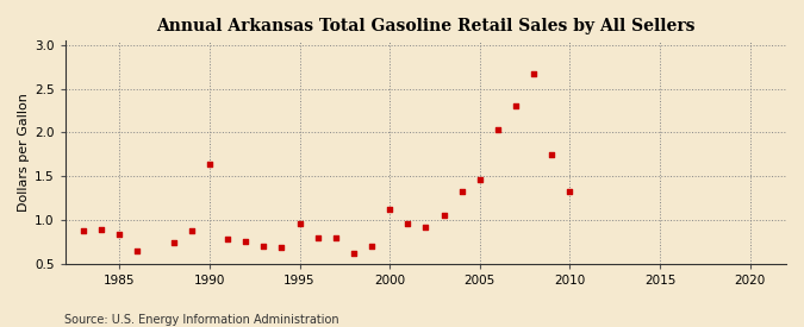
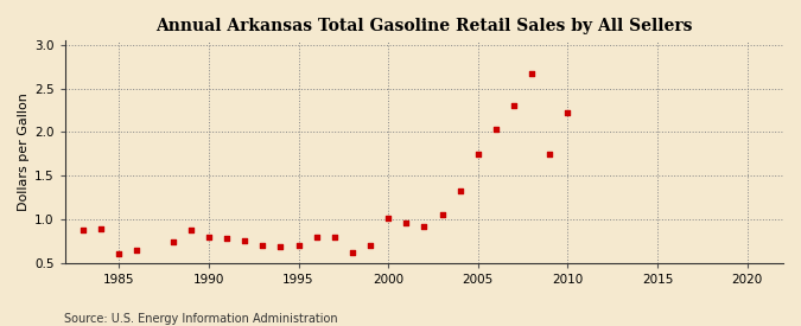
1985: 0.84 -> 0.60
1990: 1.64 -> 0.80
1995: 0.96 -> 0.70
2000: 1.12 -> 1.02
2005: 1.46 -> 1.75
2010: 1.32 -> 2.22
